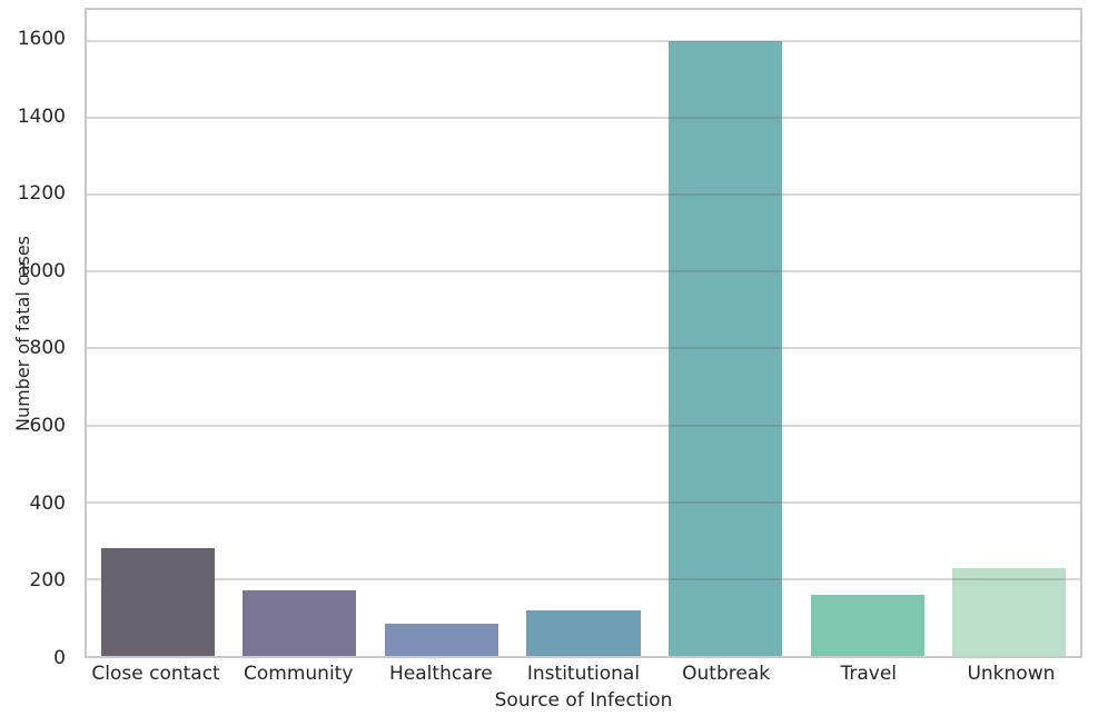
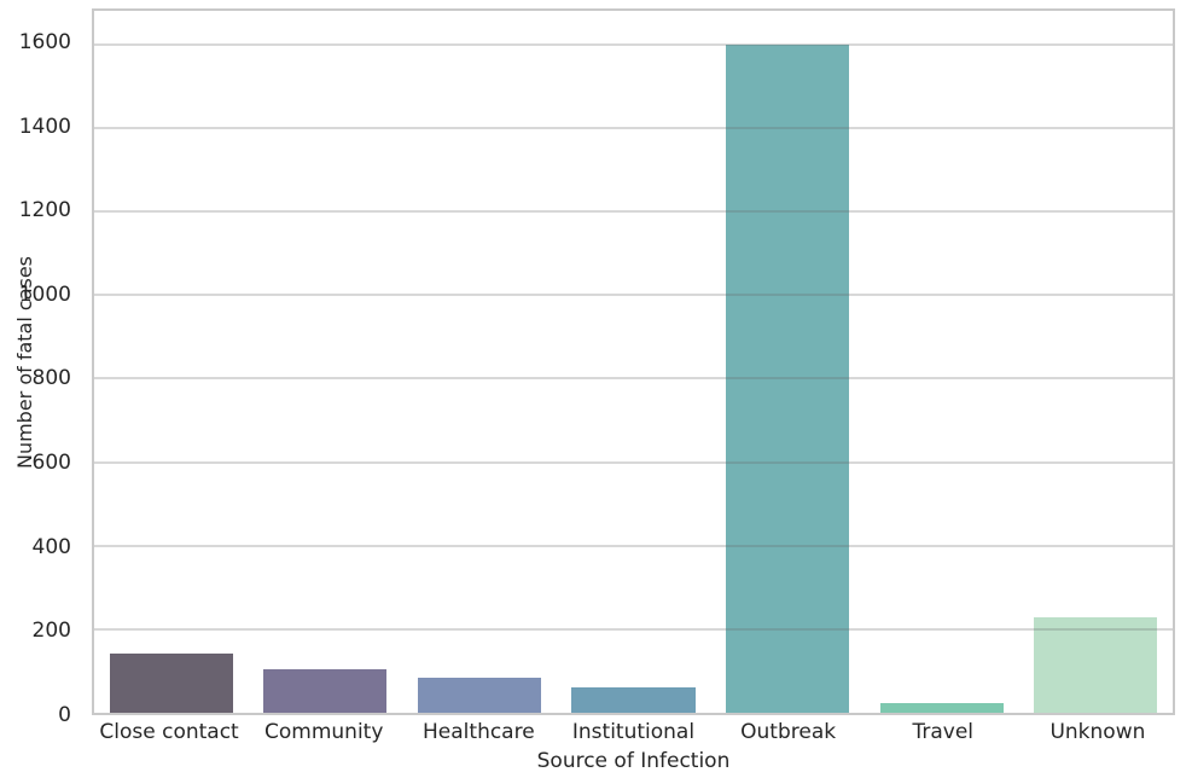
Close contact: 280 -> 140
Community: 170 -> 100
Institutional: 120 -> 60
Travel: 160 -> 20
